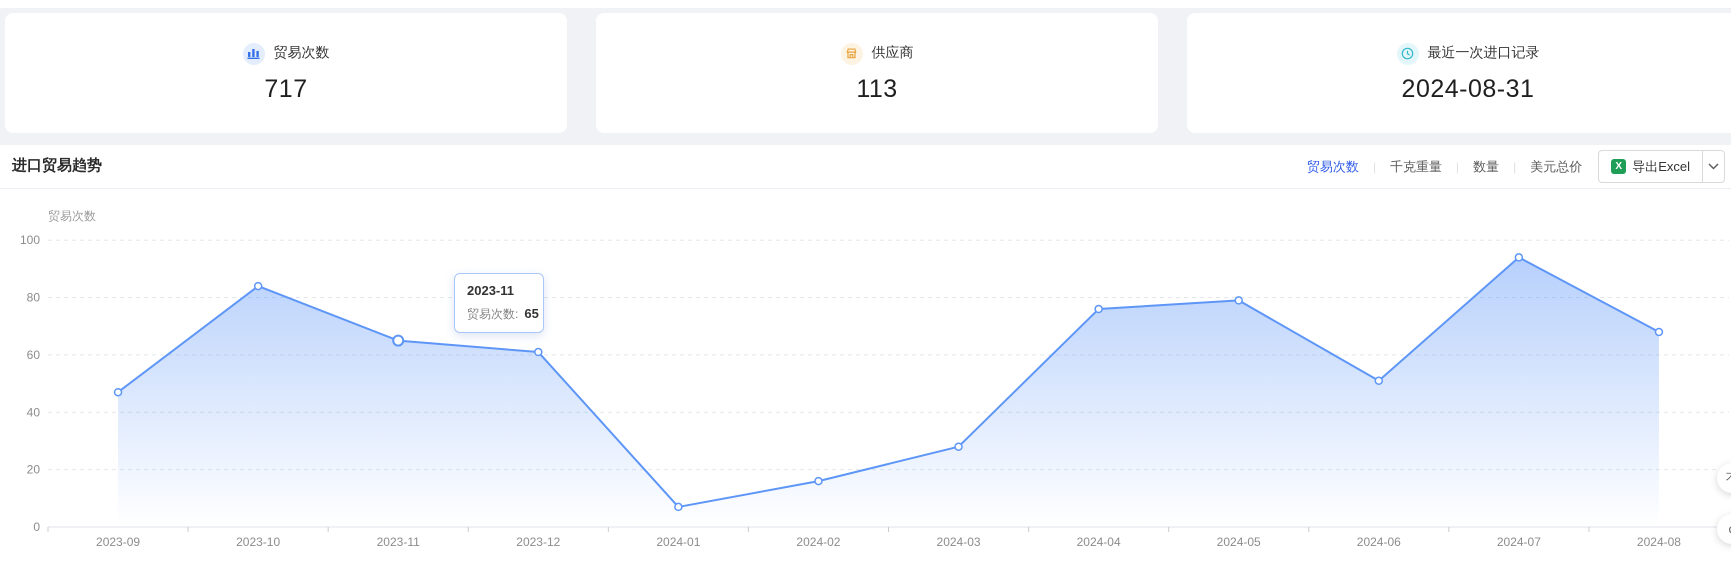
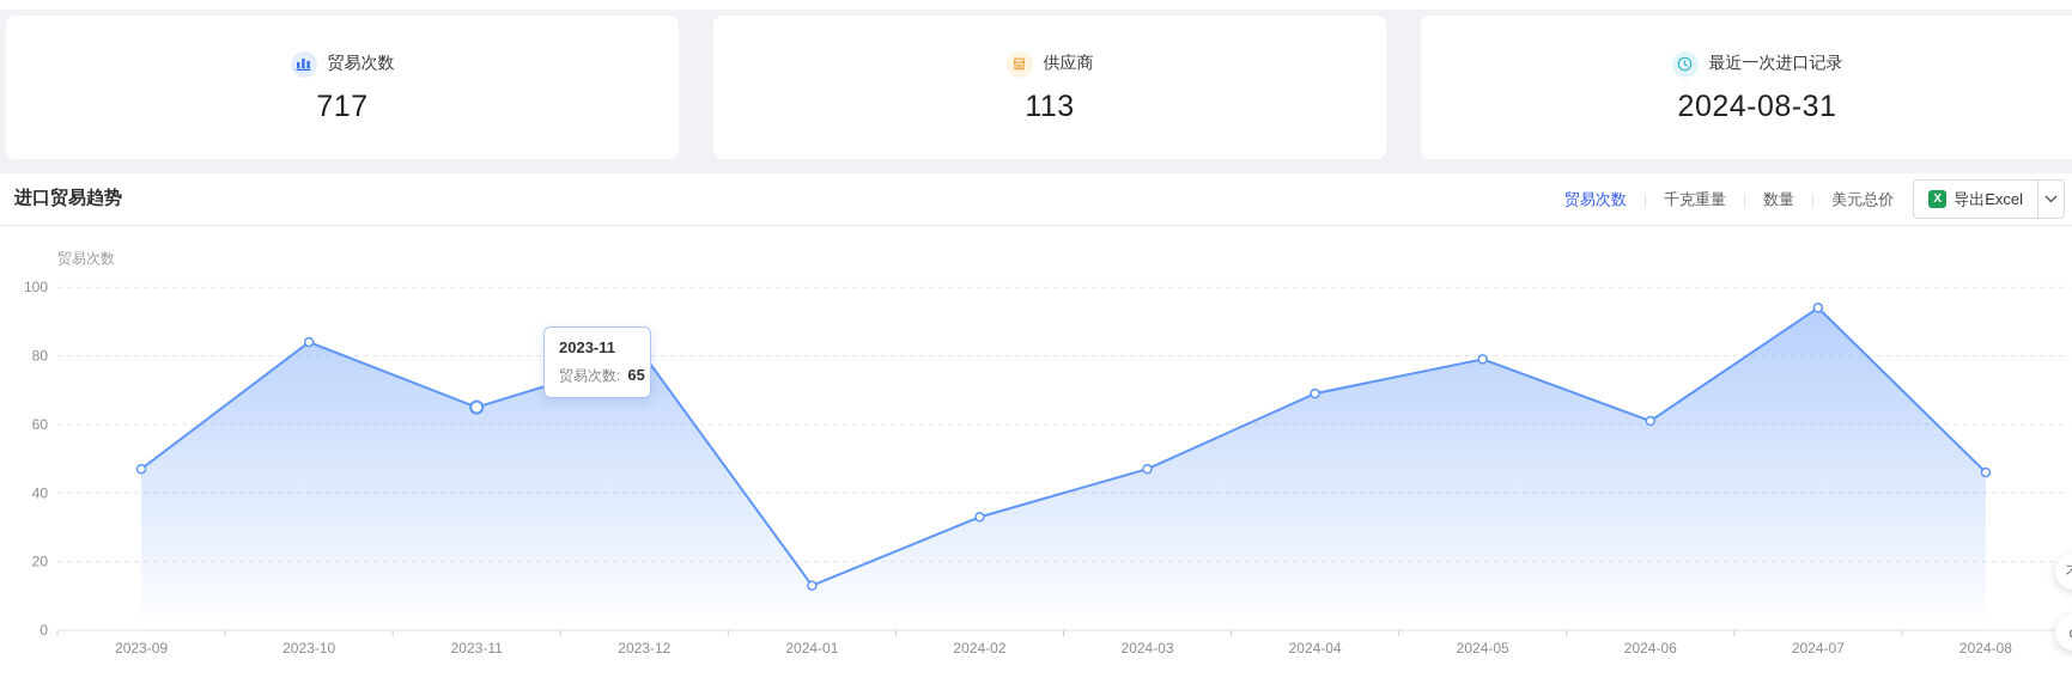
2023-12: 61 -> 80
2024-01: 7 -> 13
2024-02: 16 -> 33
2024-03: 28 -> 47
2024-04: 76 -> 69
2024-06: 51 -> 61
2024-08: 68 -> 46
